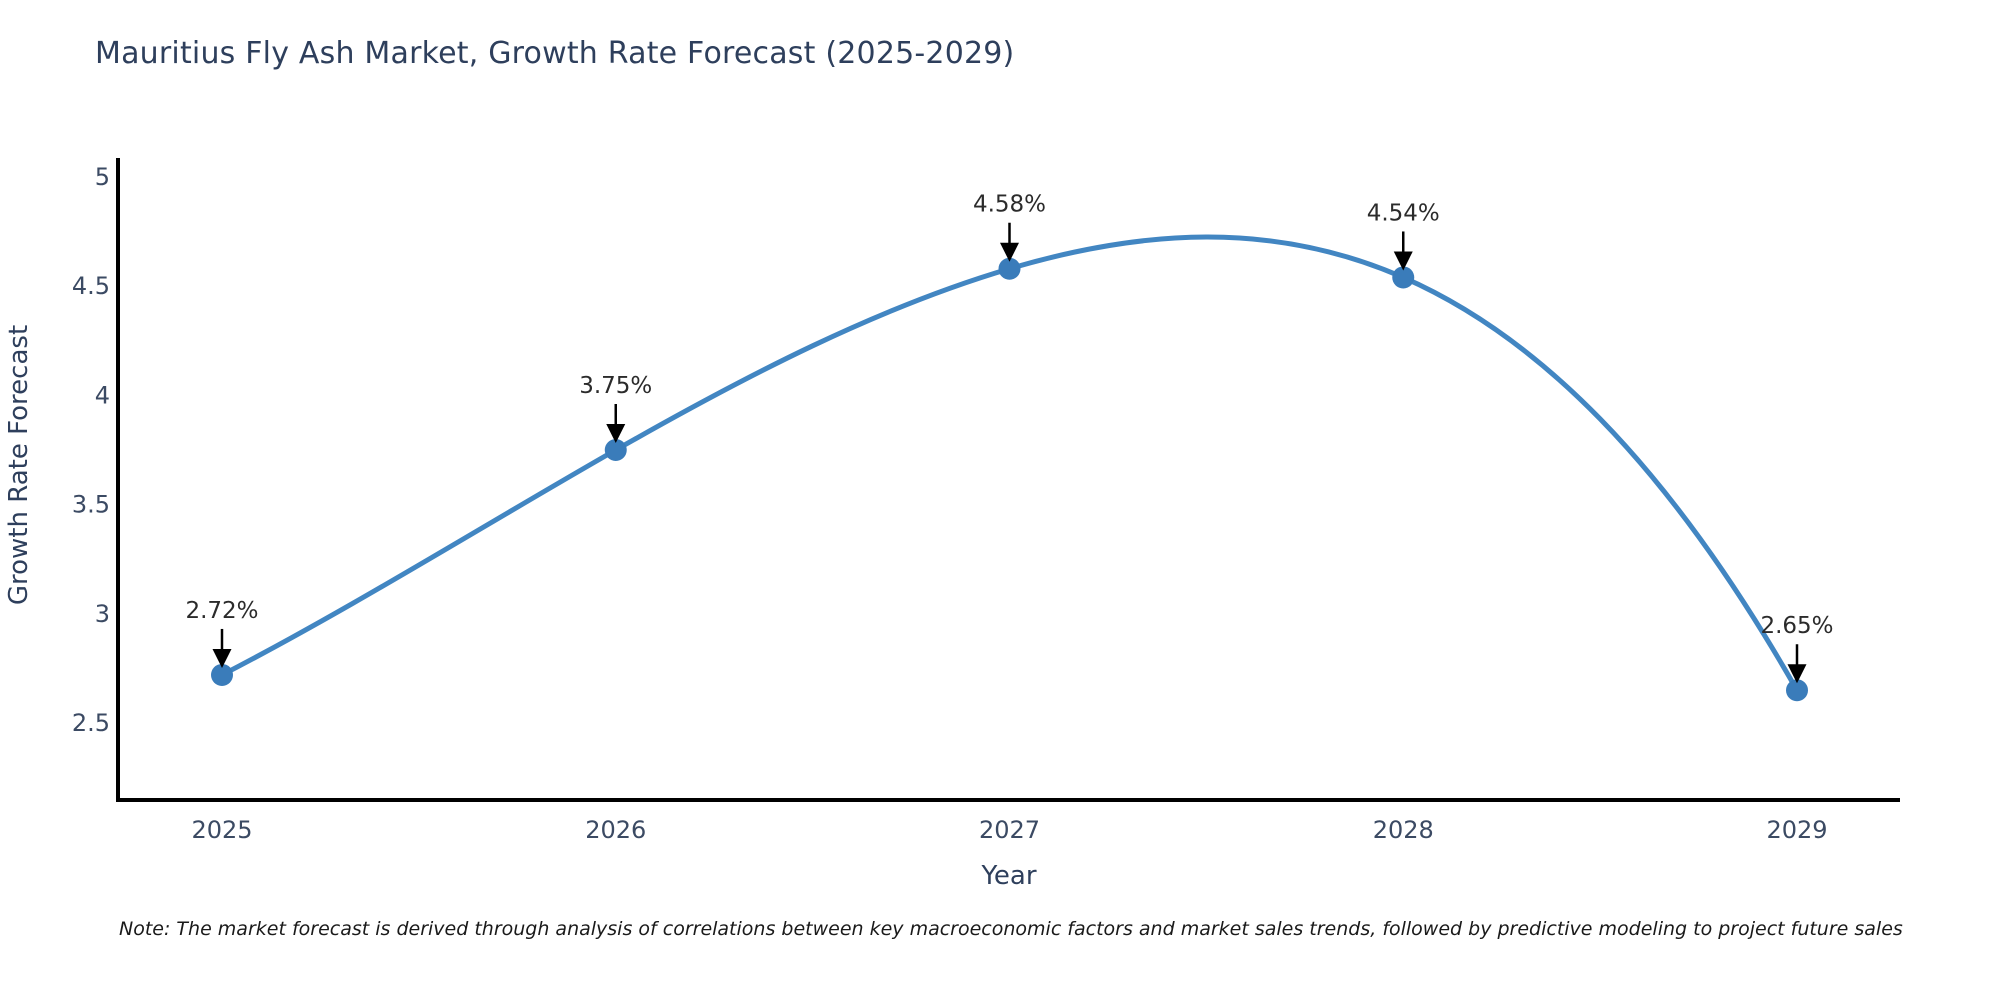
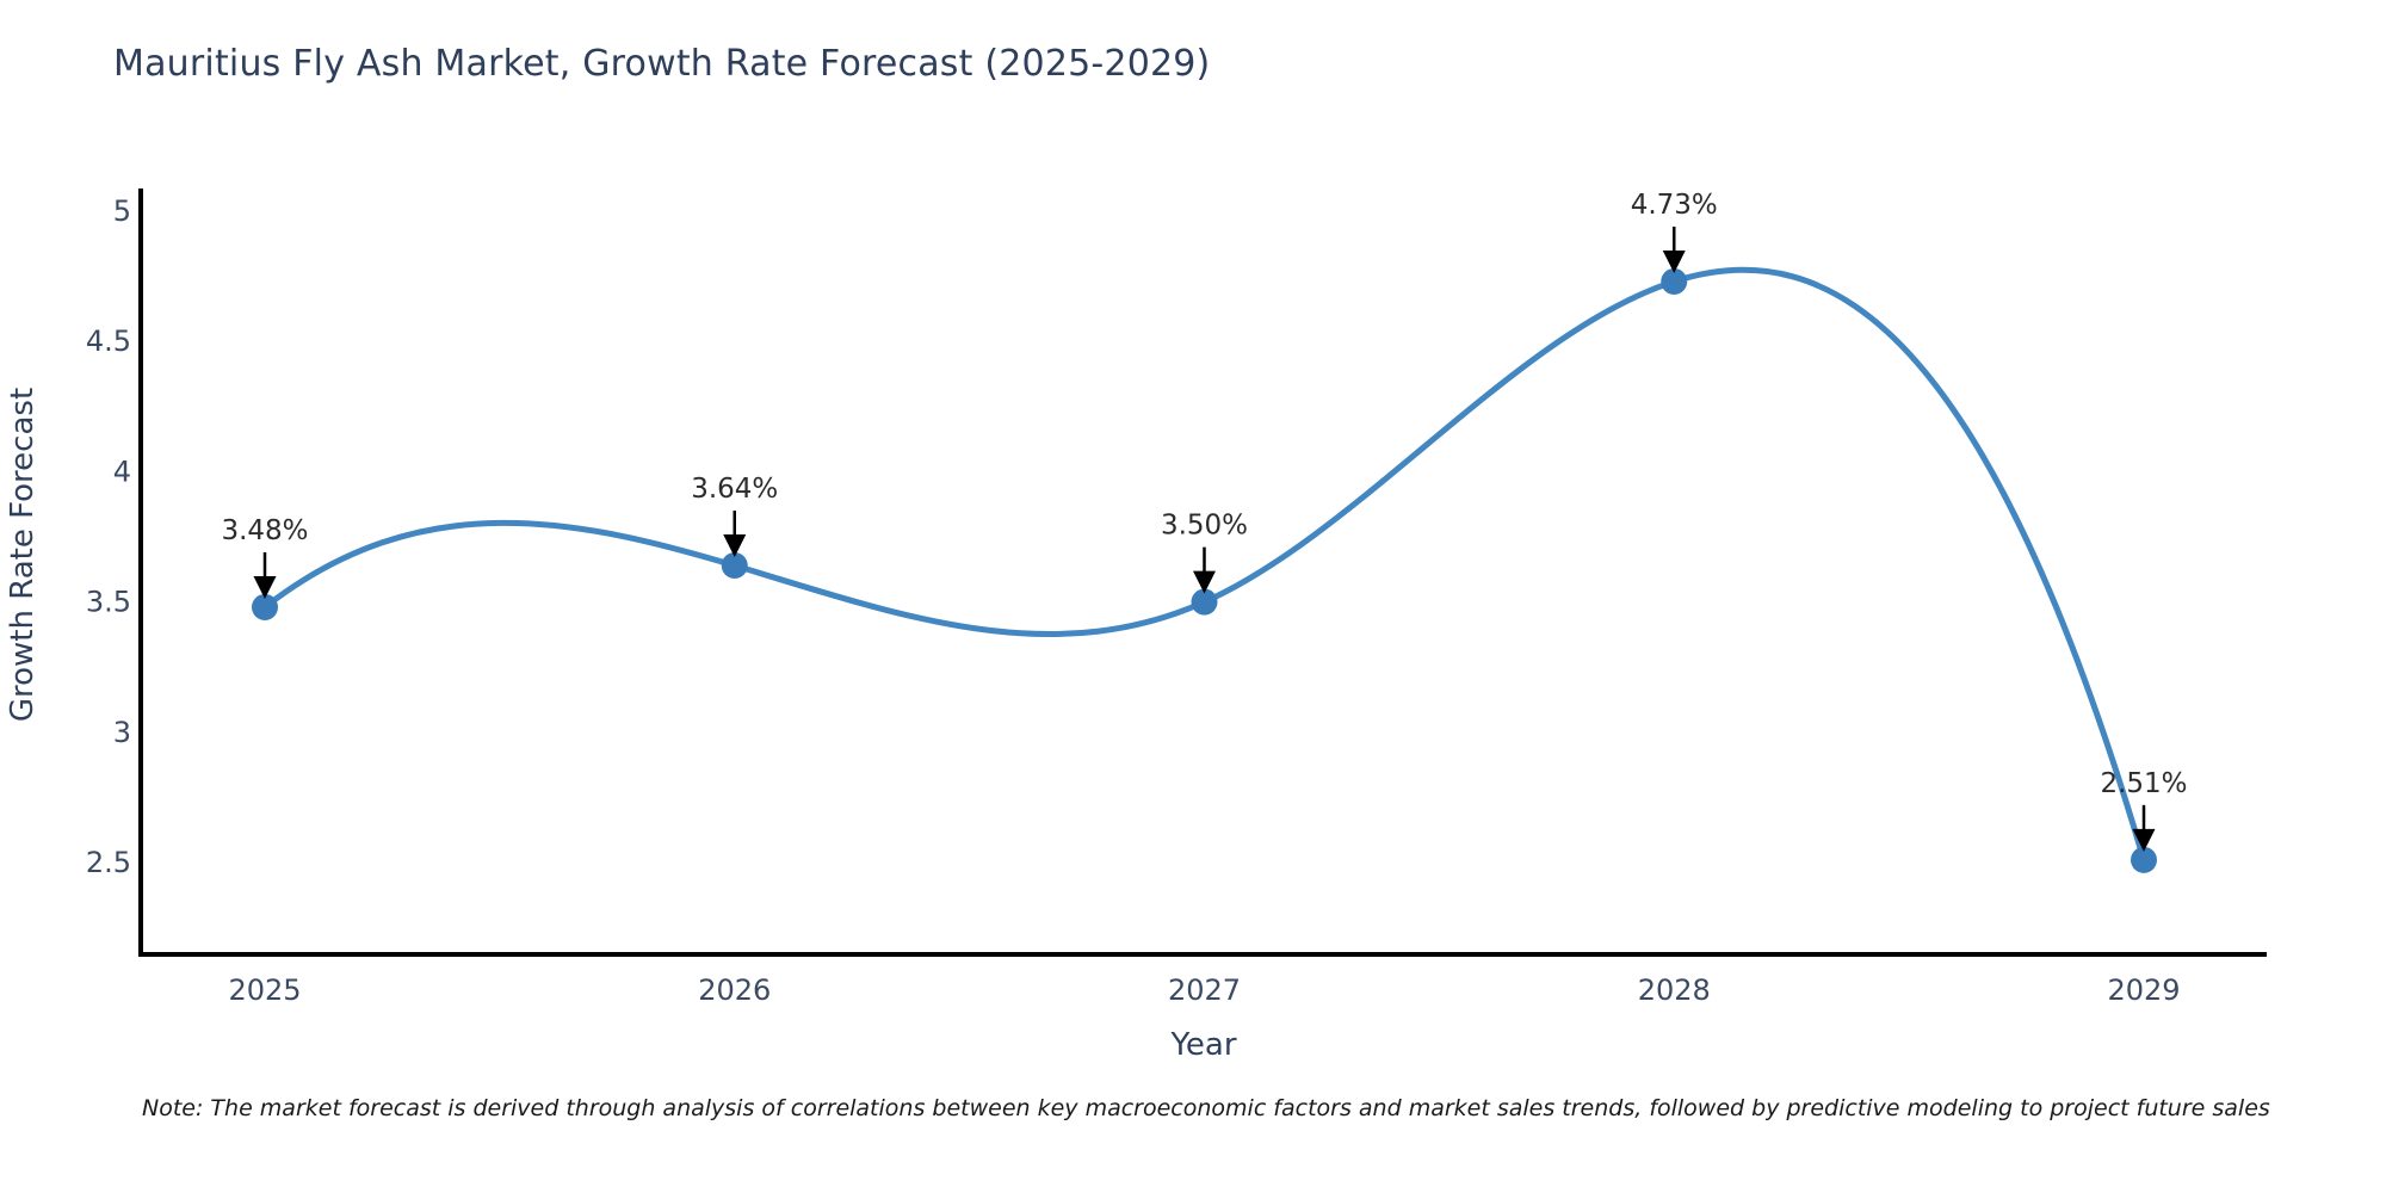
2025: 2.72% -> 3.48%
2026: 3.75% -> 3.64%
2027: 4.58% -> 3.50%
2028: 4.54% -> 4.73%
2029: 2.65% -> 2.51%
